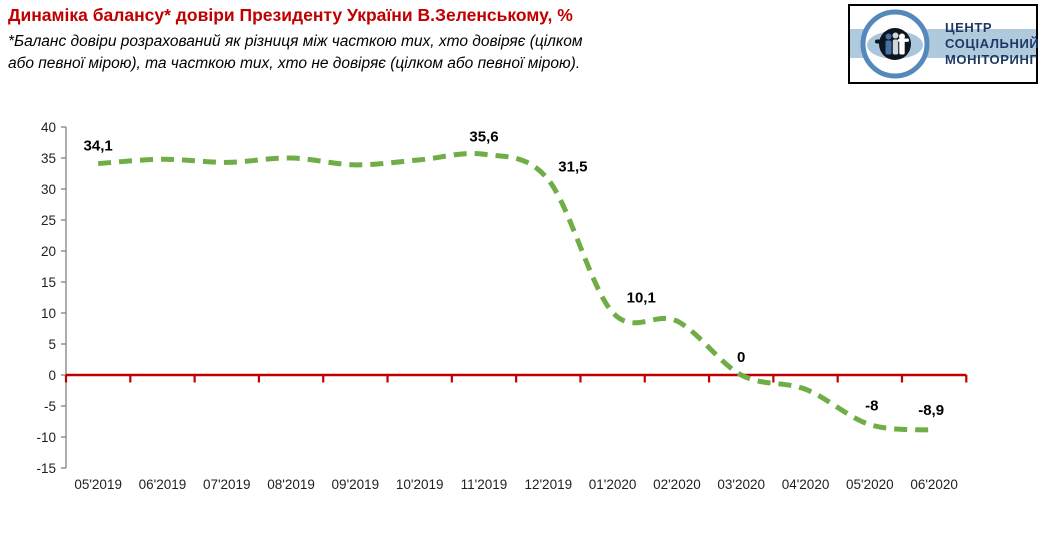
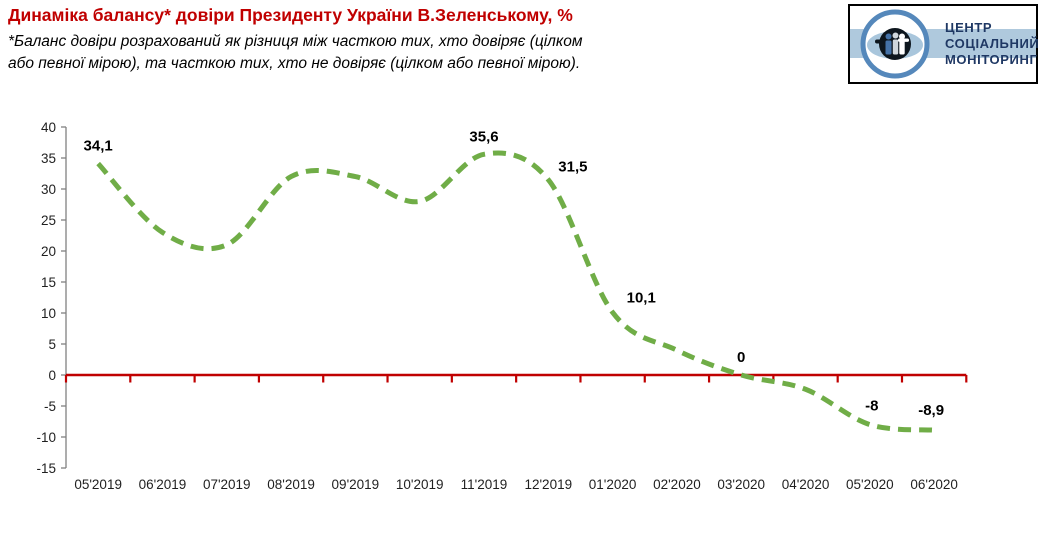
06'2019: 35 -> 23
07'2019: 34 -> 21
08'2019: 35 -> 32
09'2019: 34 -> 32
10'2019: 35 -> 28
02'2020: 9 -> 4
